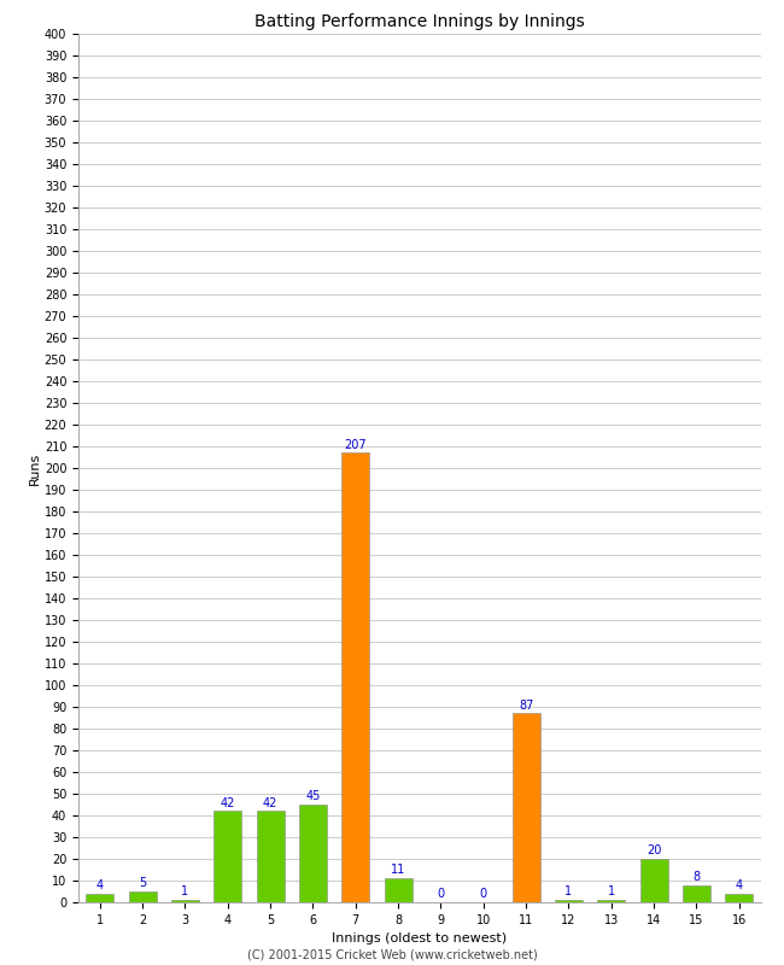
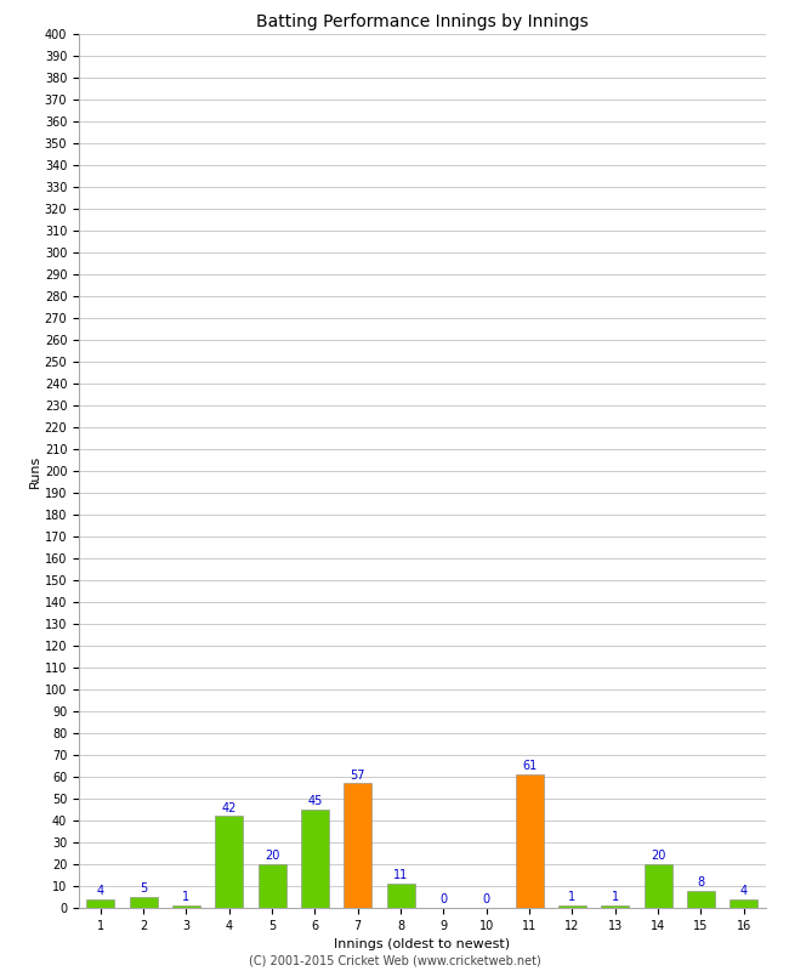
5: 42 -> 20
7: 207 -> 57
11: 87 -> 61
